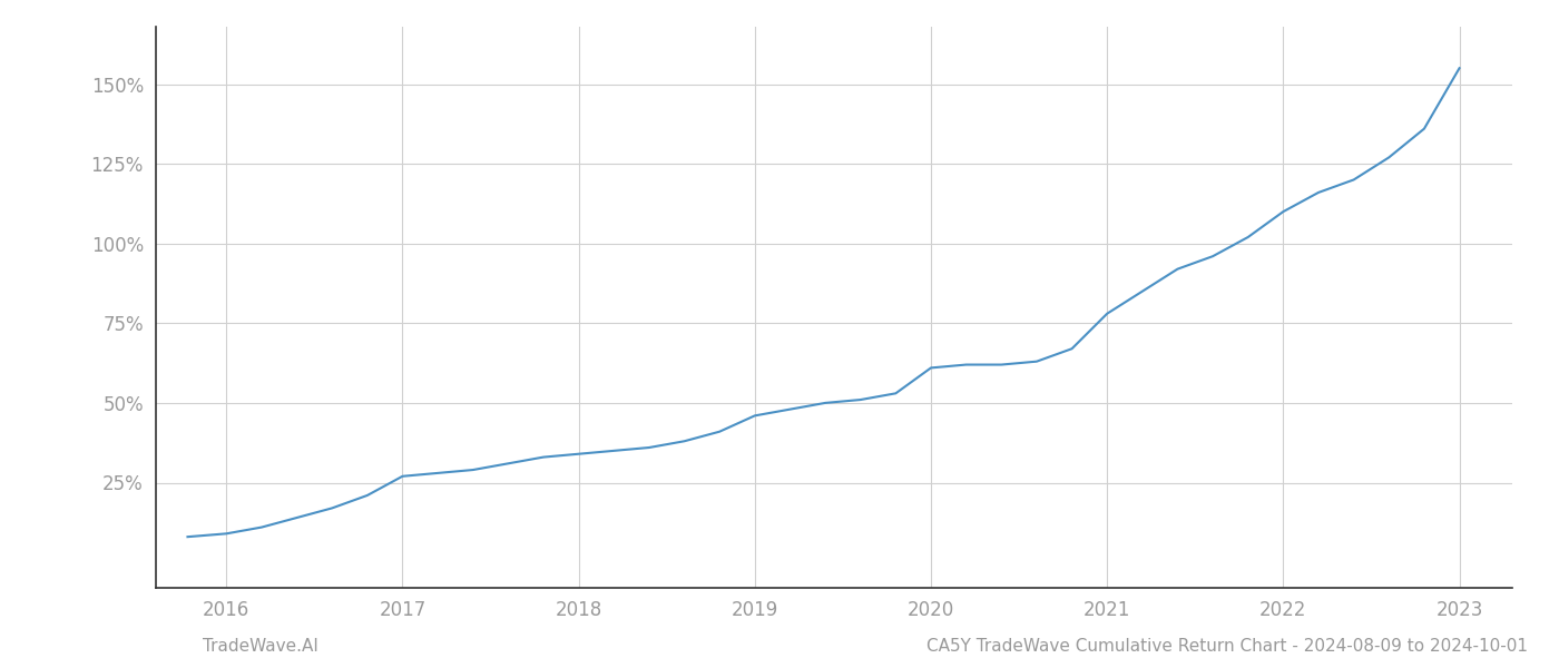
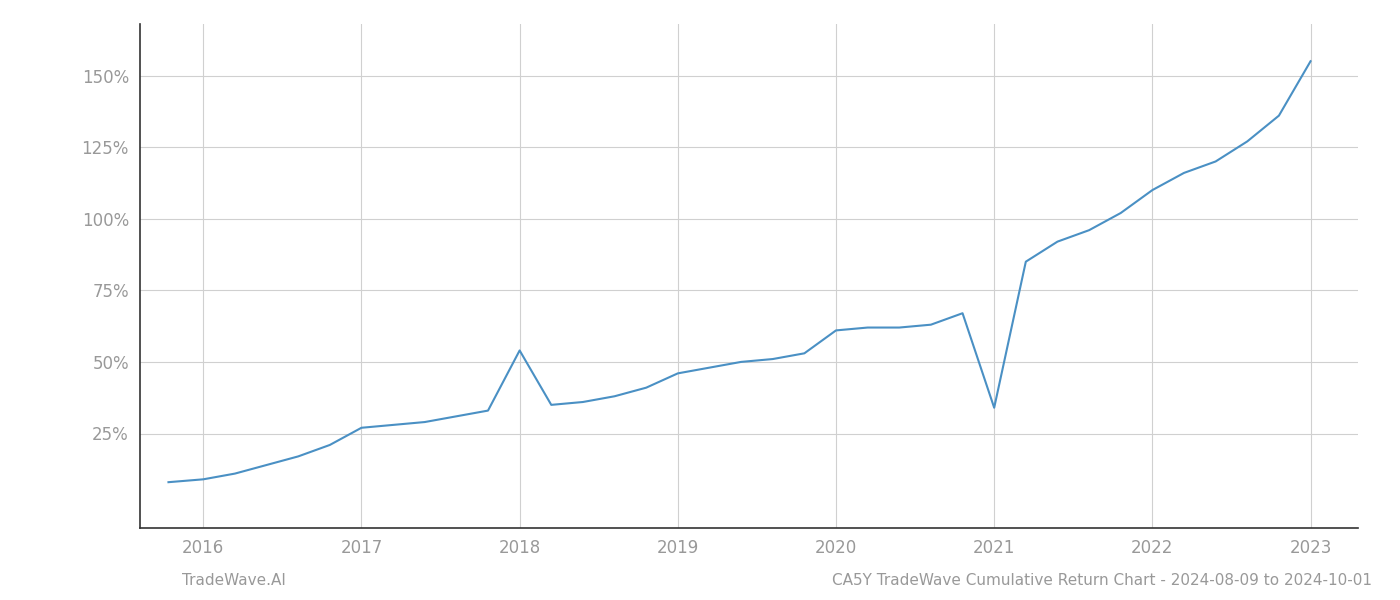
2018: 34% -> 54%
2021: 78% -> 34%
